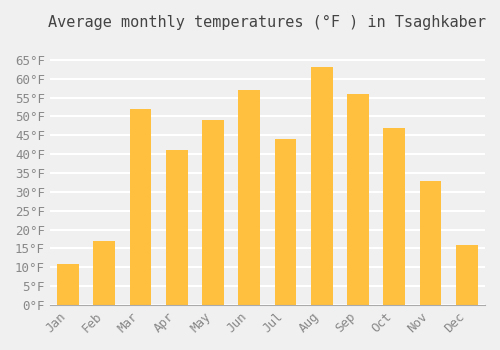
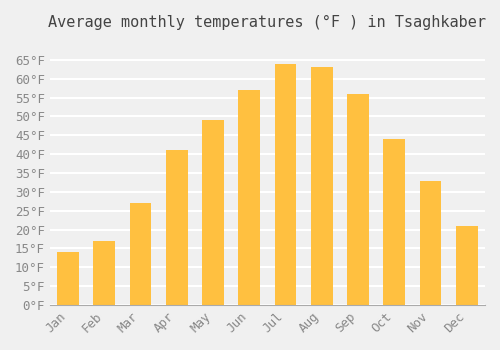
Jan: 11°F -> 14°F
Mar: 52°F -> 27°F
Jul: 44°F -> 64°F
Oct: 47°F -> 44°F
Dec: 16°F -> 21°F
